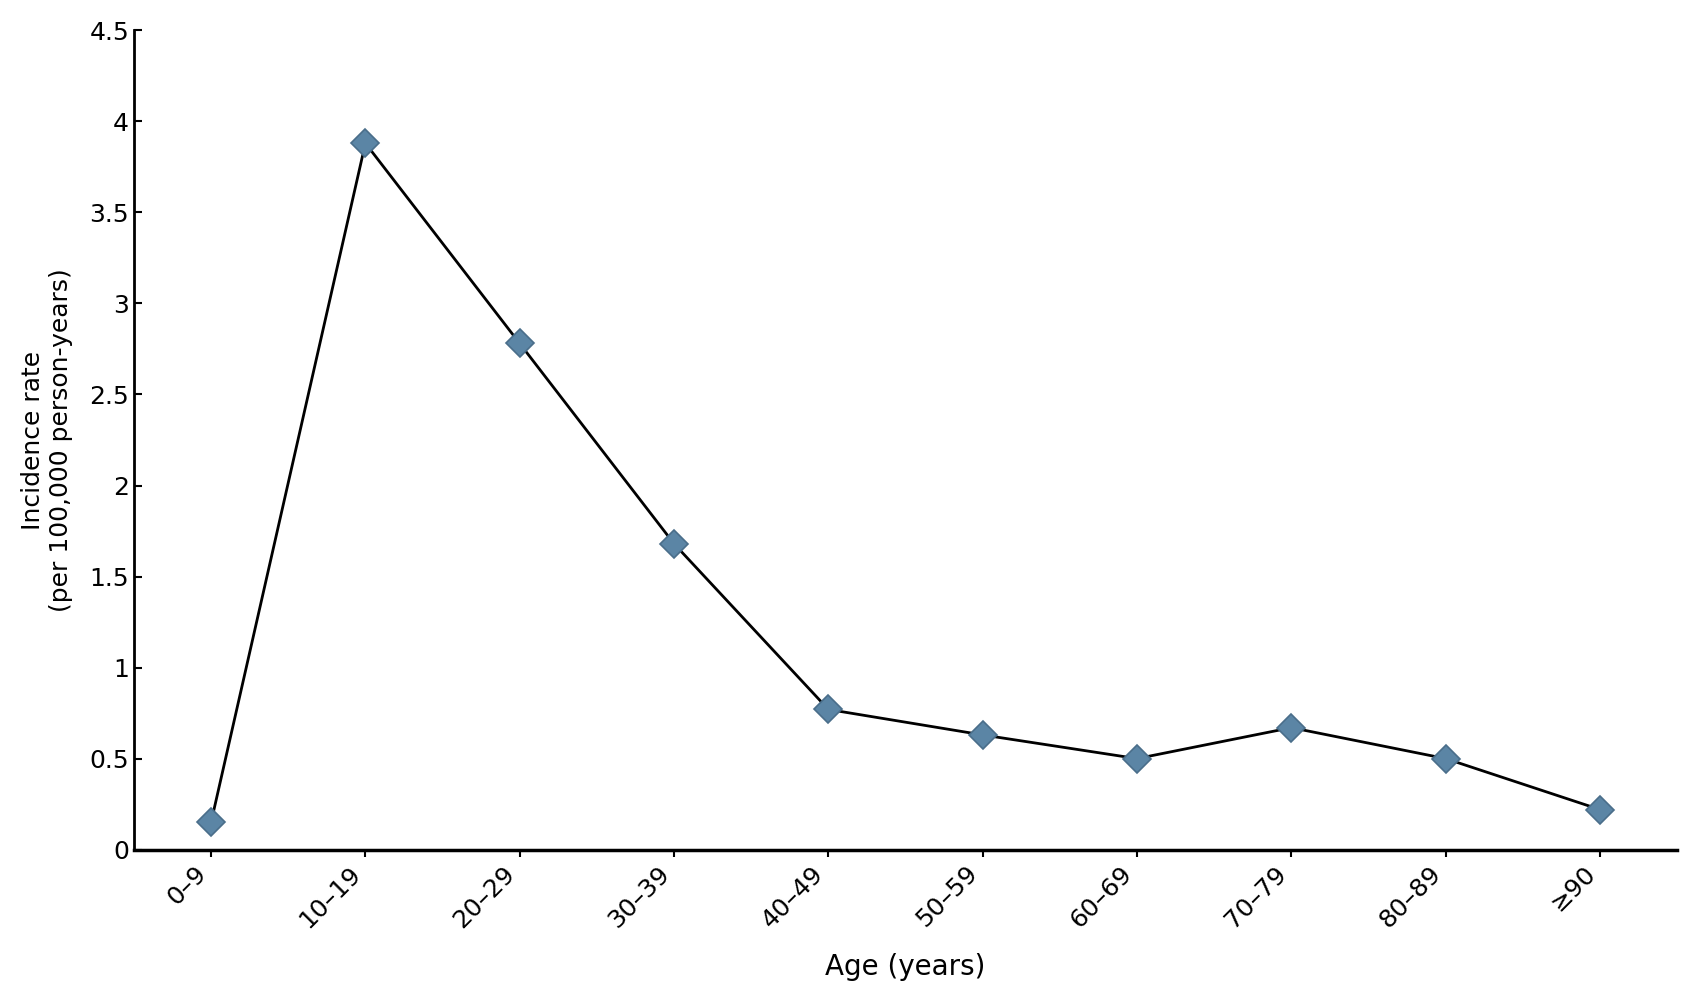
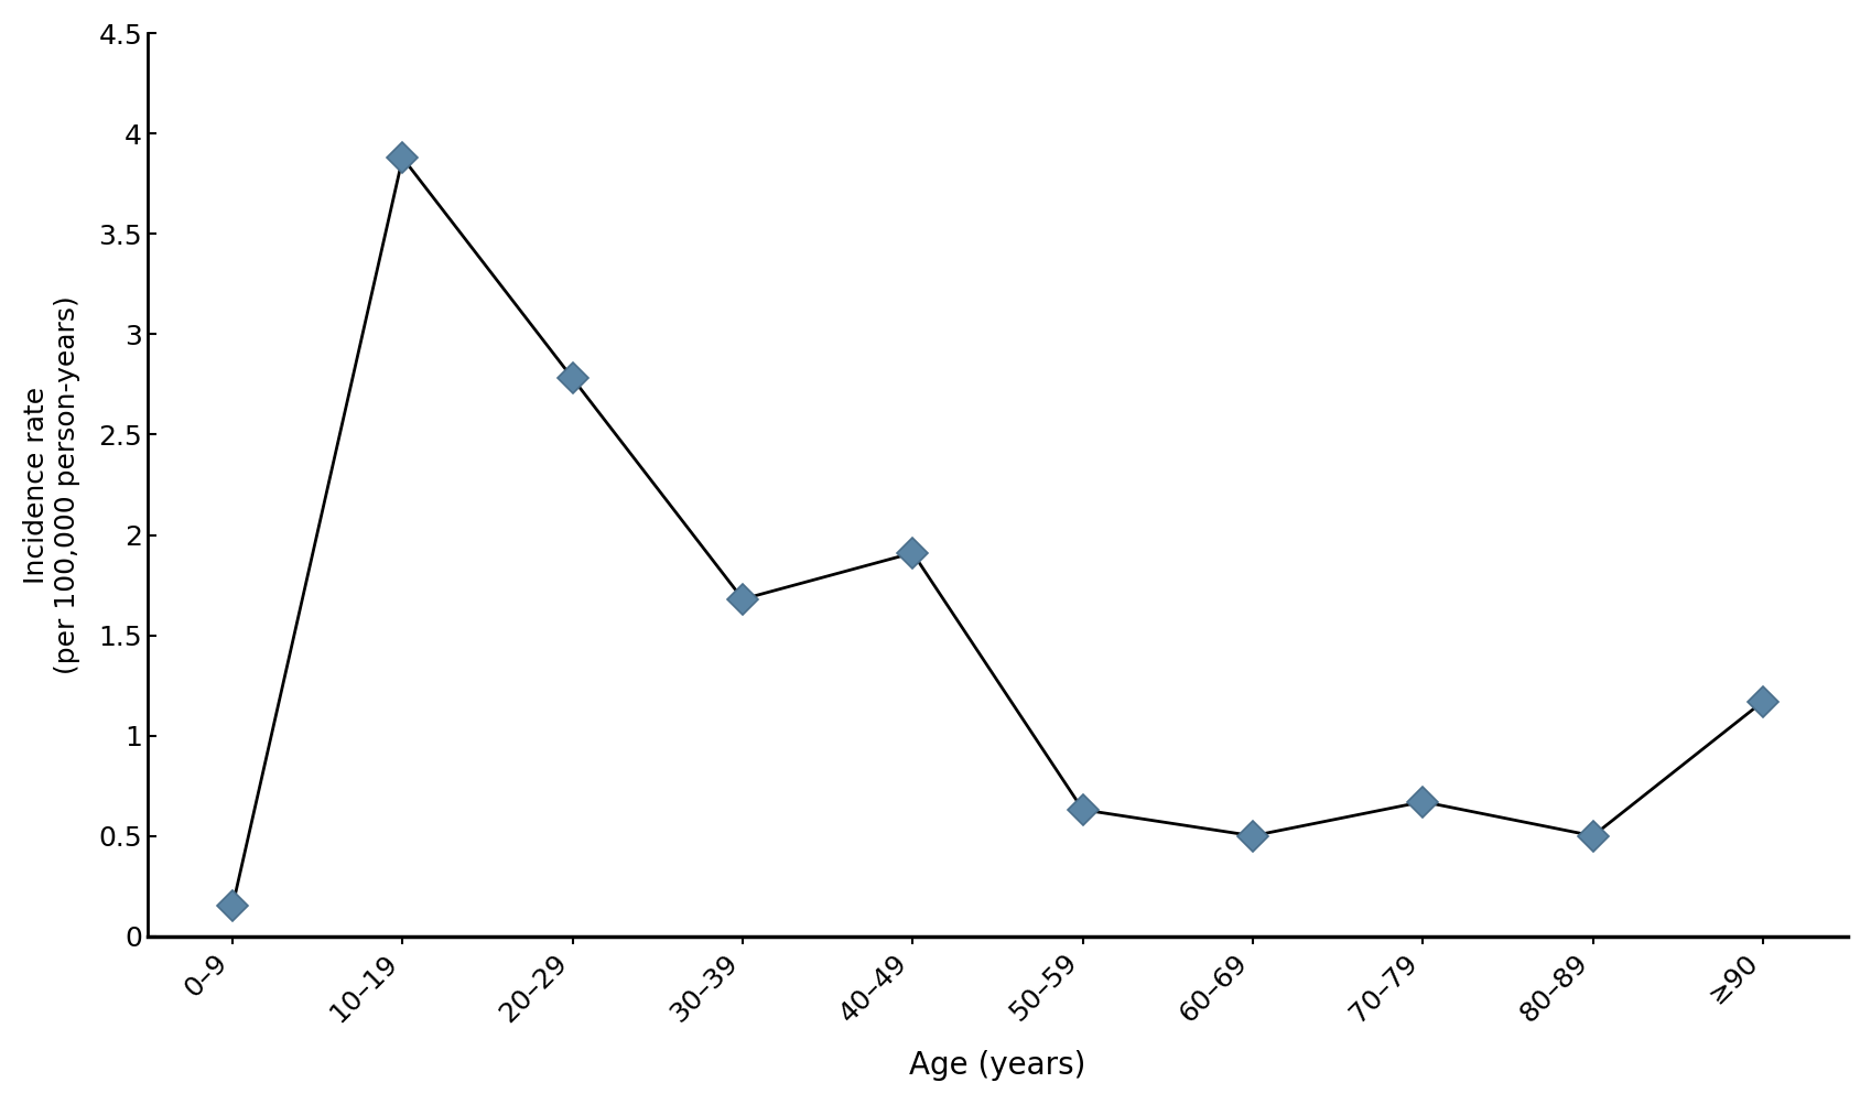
40–49: 0.77 -> 1.91
≥90: 0.22 -> 1.17
